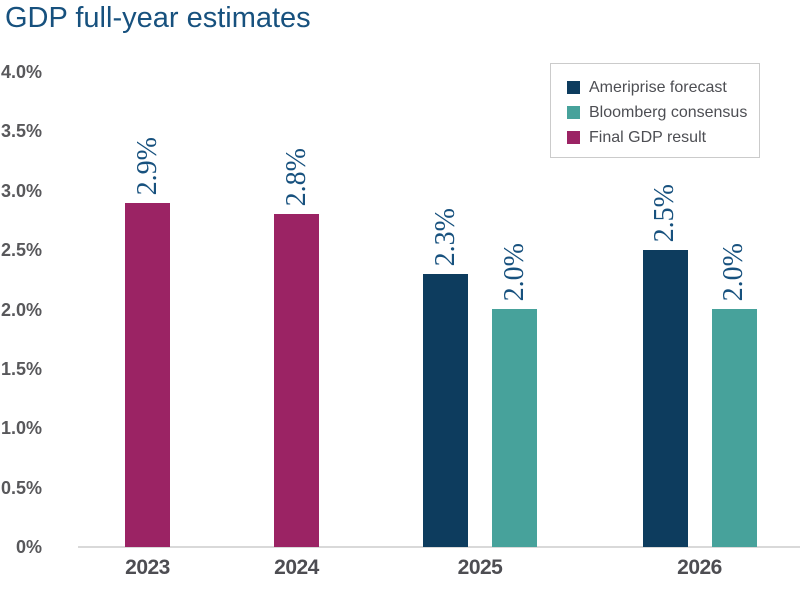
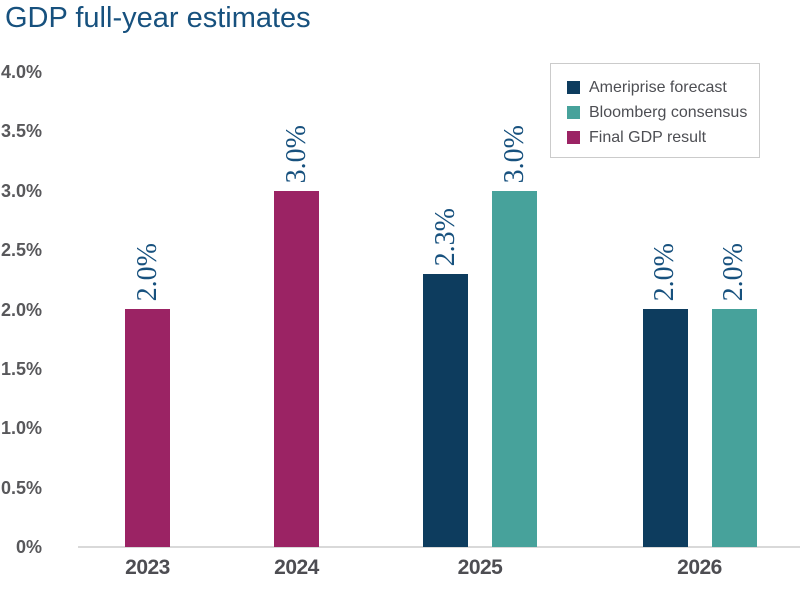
Final GDP result/2023: 2.9% -> 2.0%
Final GDP result/2024: 2.8% -> 3.0%
Bloomberg consensus/2025: 2.0% -> 3.0%
Ameriprise forecast/2026: 2.5% -> 2.0%
